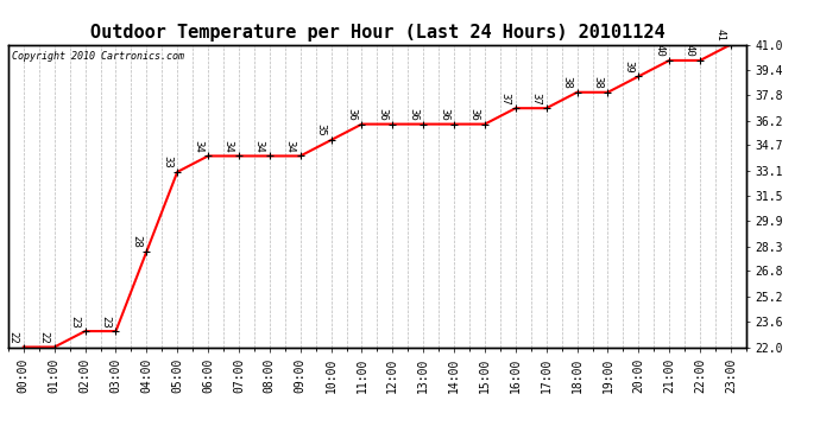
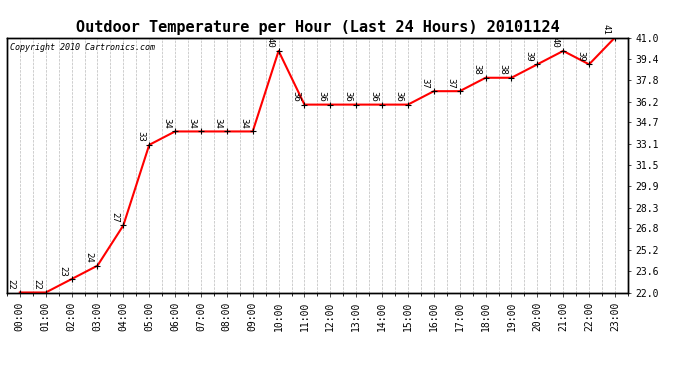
03:00: 23 -> 24
04:00: 28 -> 27
10:00: 35 -> 40
22:00: 40 -> 39
